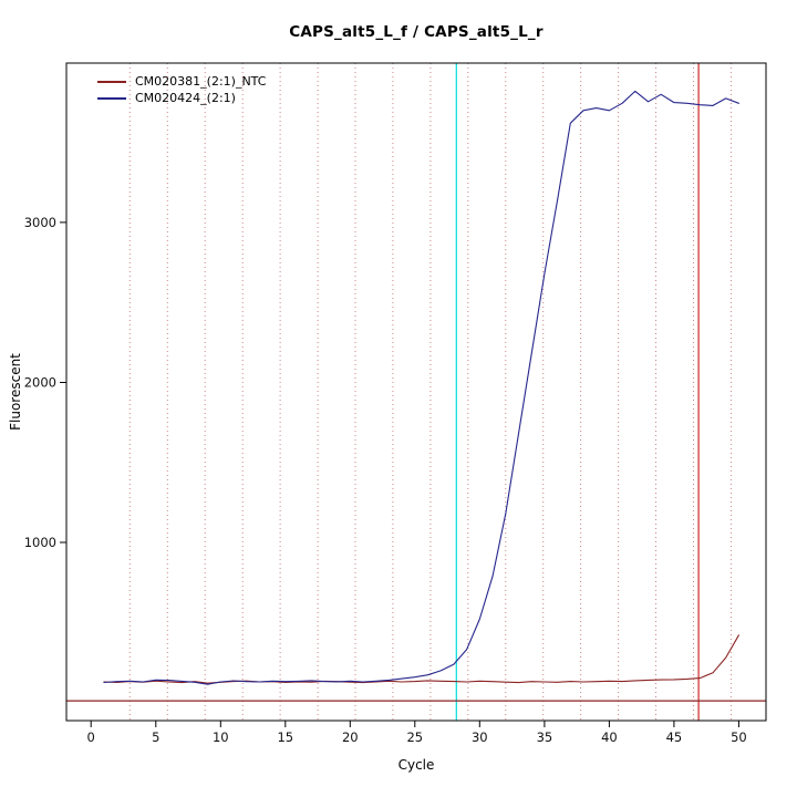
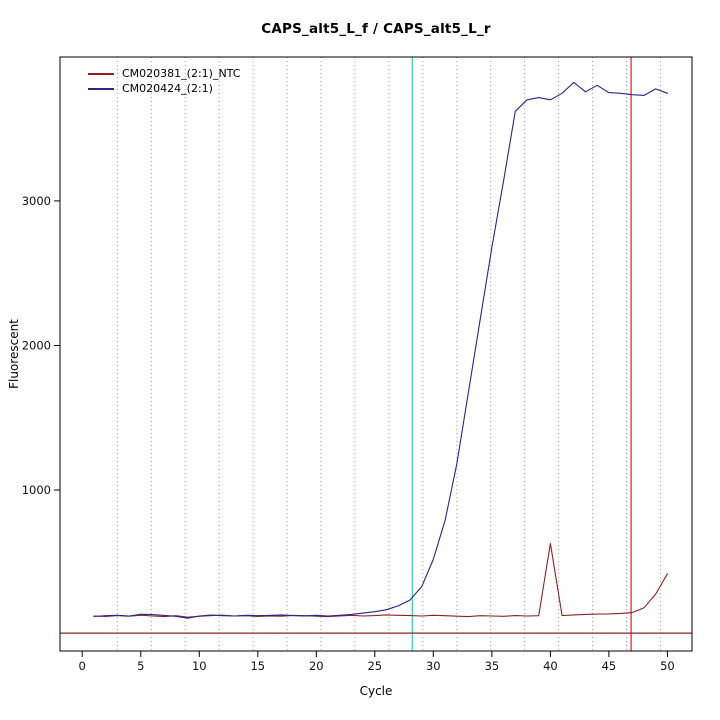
CM020381_(2:1)_NTC/40: 130 -> 630
